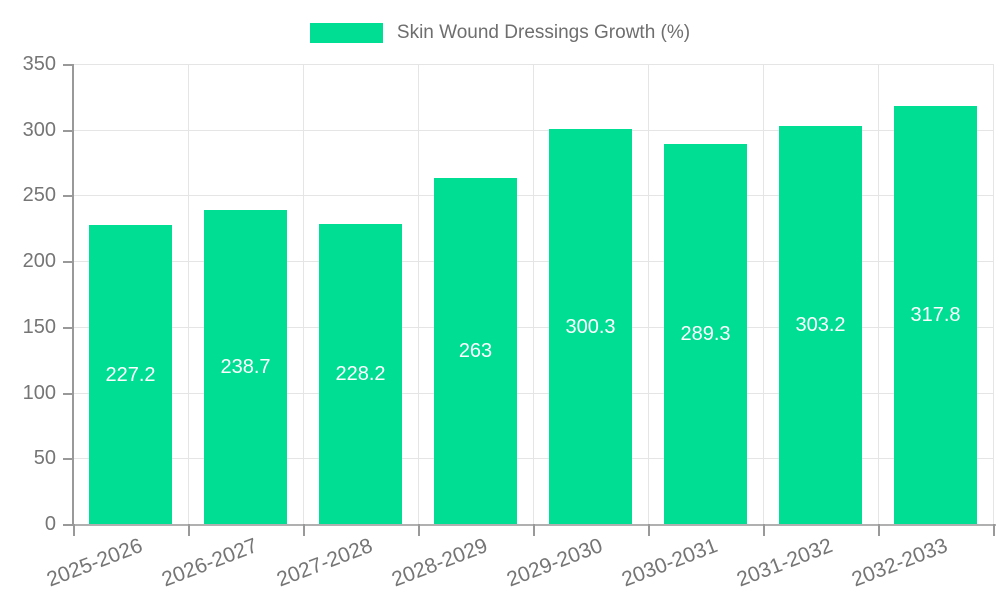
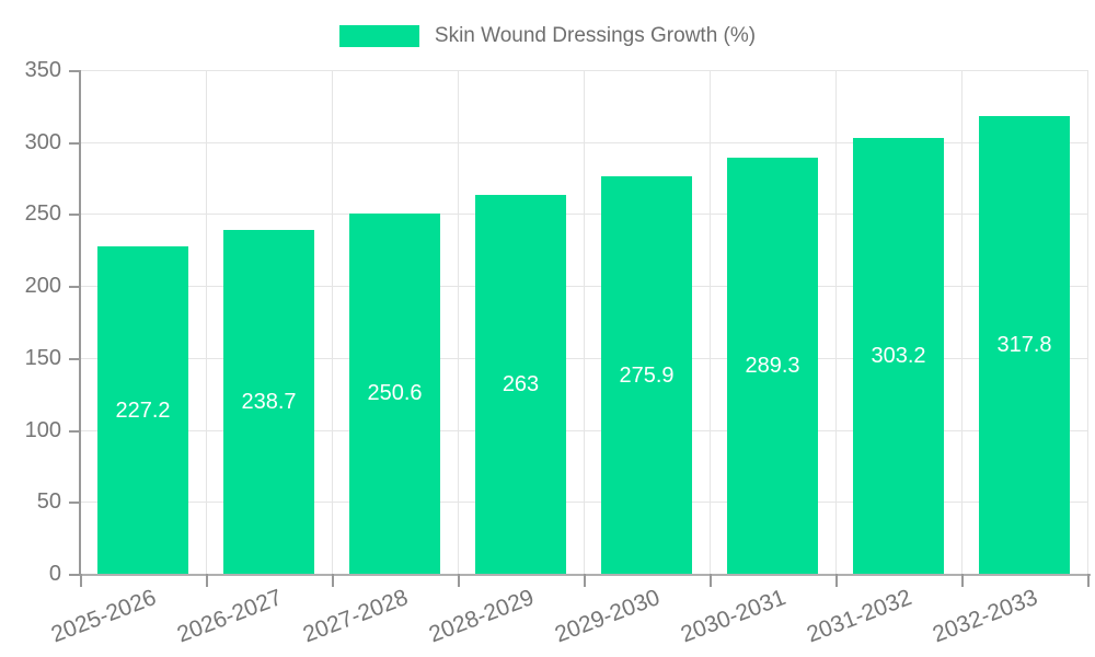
2027-2028: 228.2 -> 250.6
2029-2030: 300.3 -> 275.9
